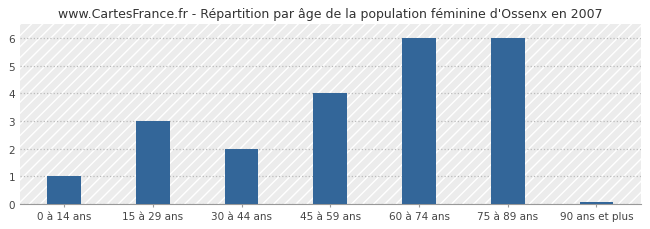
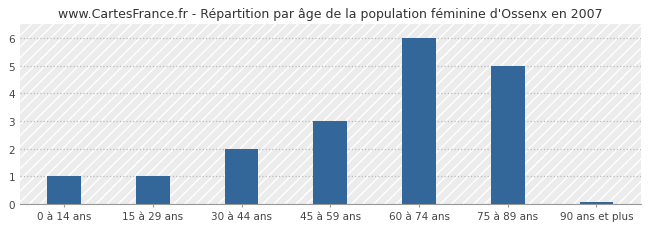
15 à 29 ans: 3.00 -> 1.00
45 à 59 ans: 4.00 -> 3.00
75 à 89 ans: 6.00 -> 5.00
